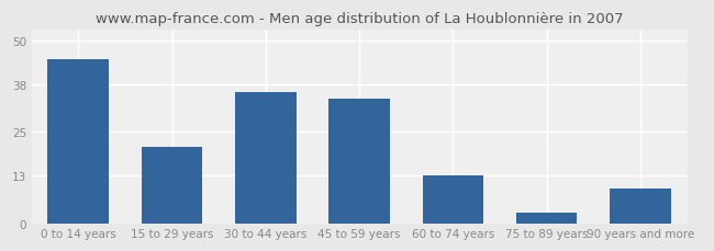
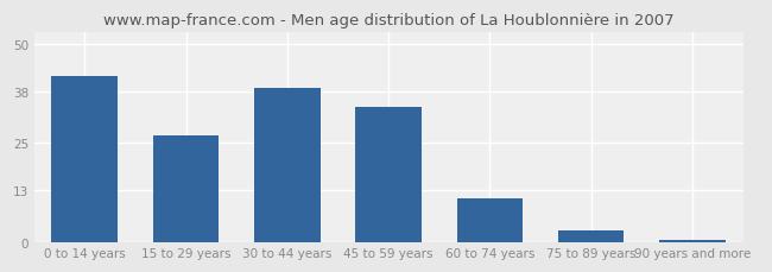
0 to 14 years: 45.0 -> 42.0
15 to 29 years: 21.0 -> 27.0
30 to 44 years: 36.0 -> 39.0
60 to 74 years: 13.0 -> 11.0
90 years and more: 9.5 -> 0.5
